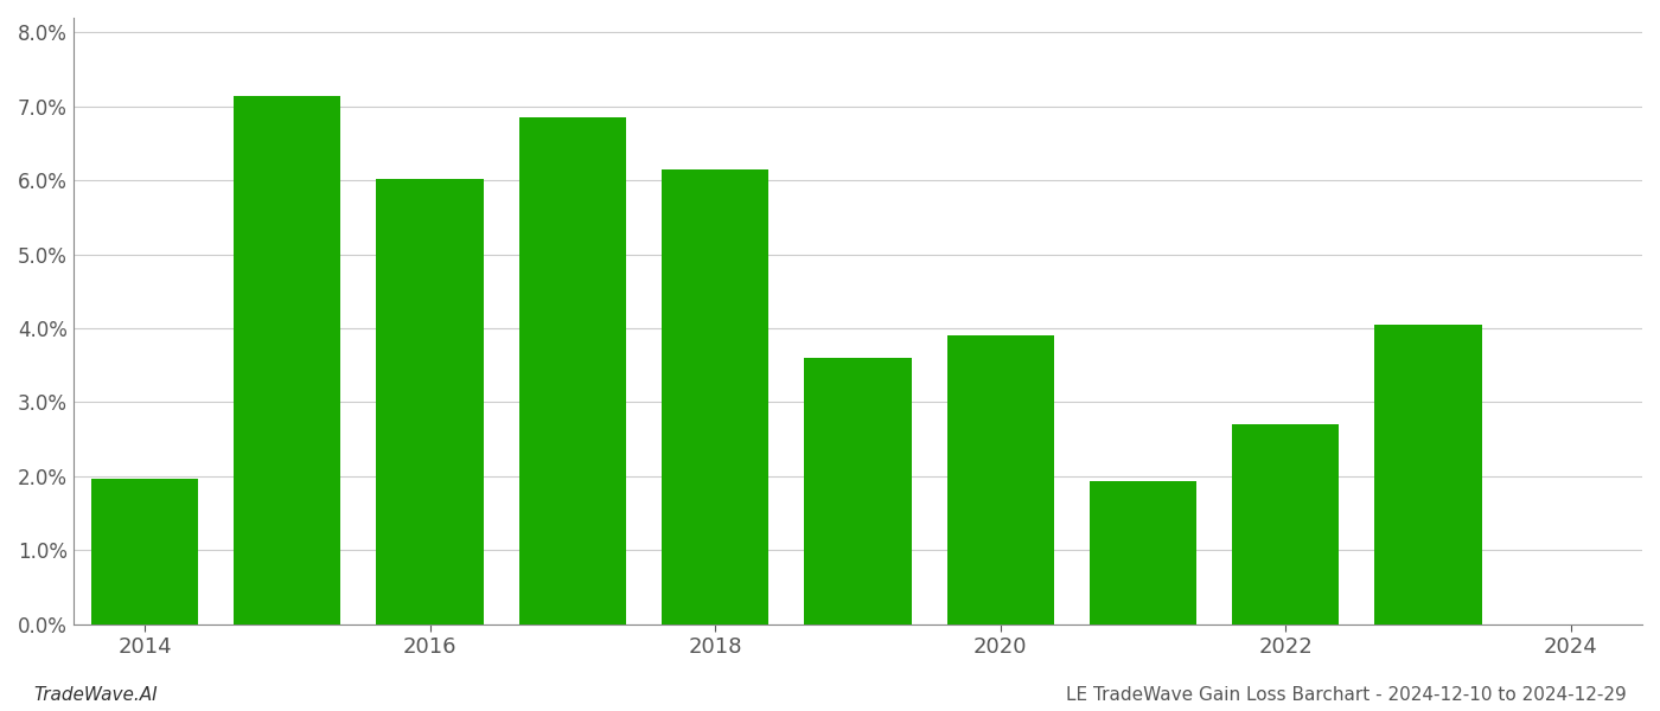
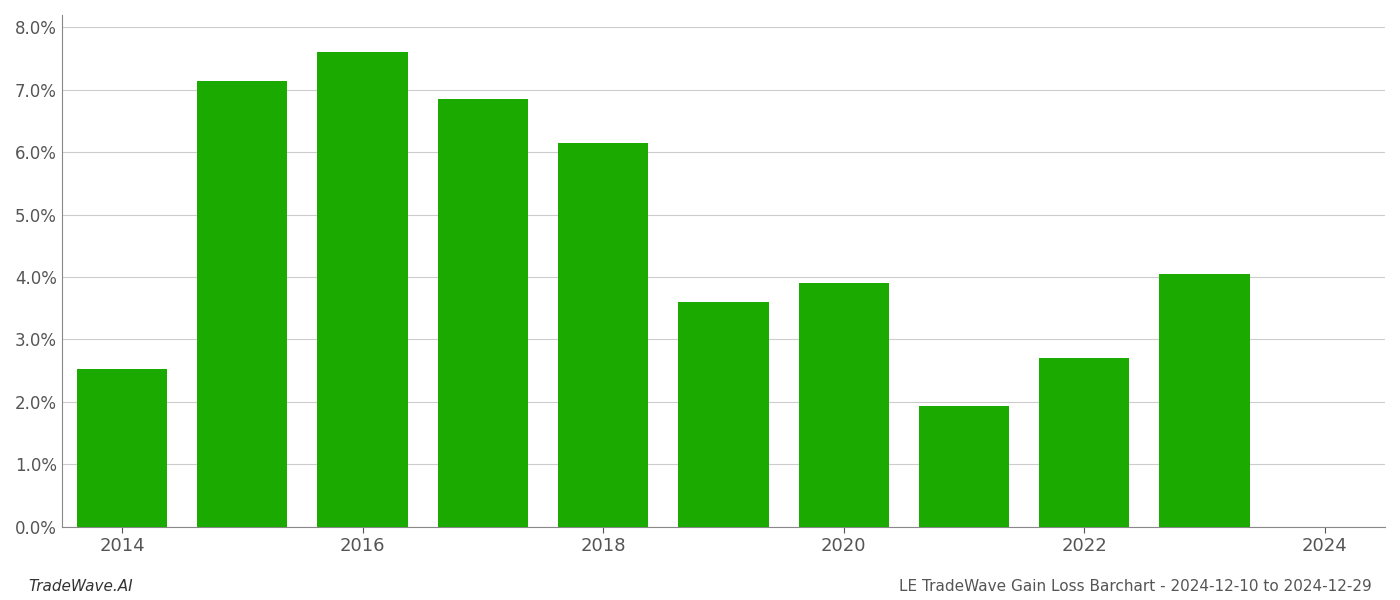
2014: 1.96% -> 2.52%
2016: 6.02% -> 7.60%
